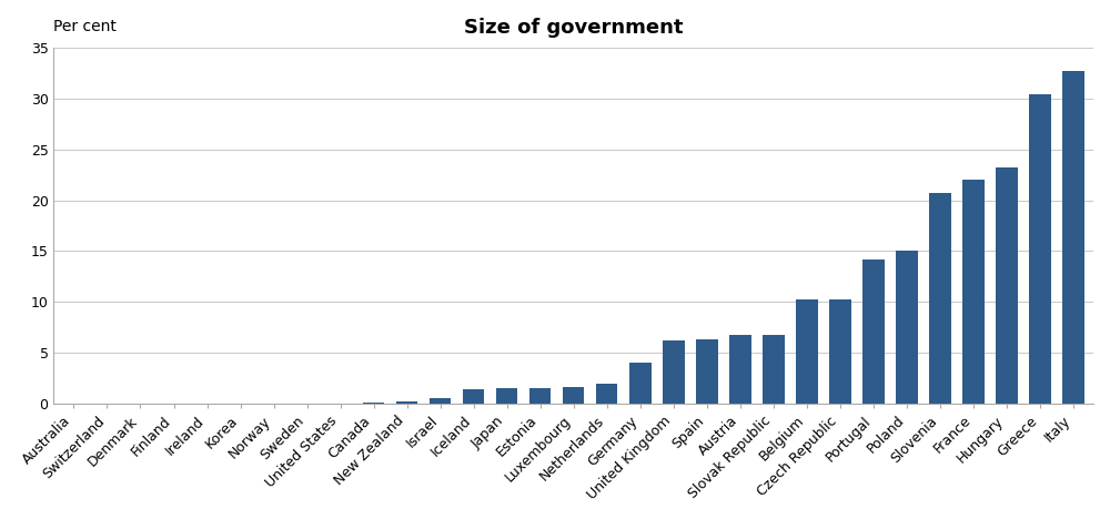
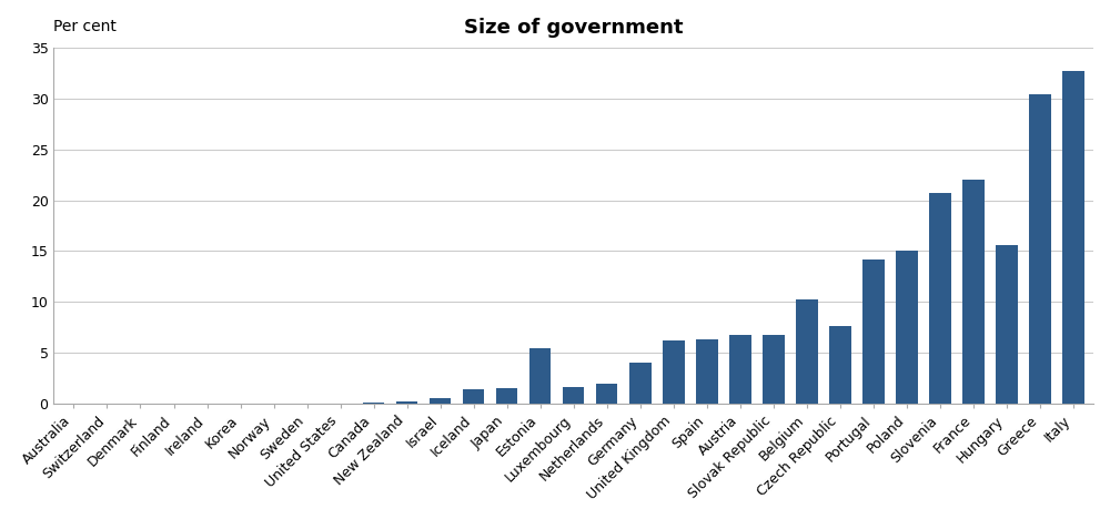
Estonia: 1.6 -> 5.4
Czech Republic: 10.2 -> 7.6
Hungary: 23.2 -> 15.6
